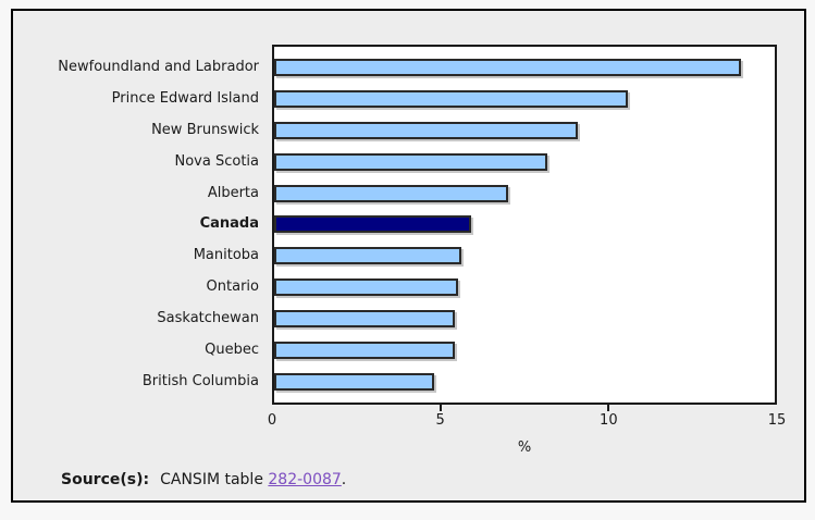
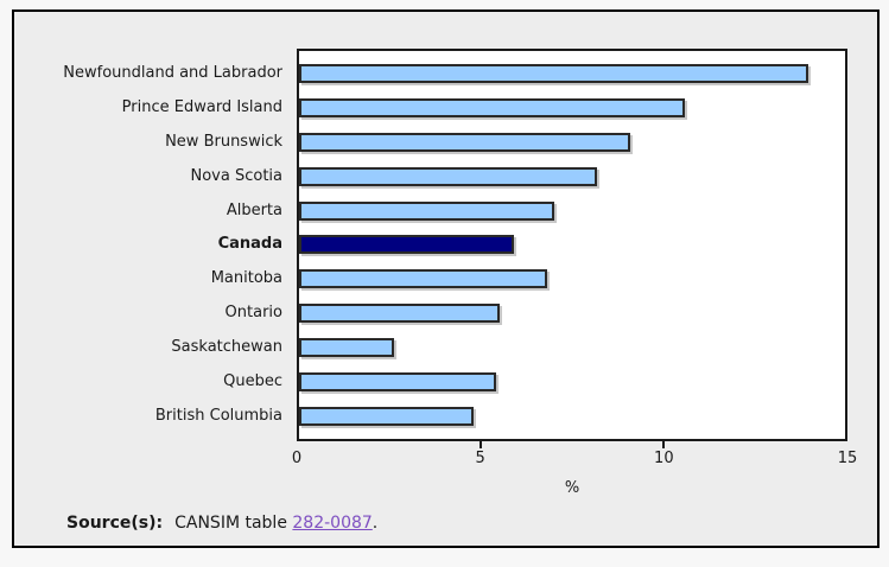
Manitoba: 5.6 -> 6.8
Saskatchewan: 5.4 -> 2.6
